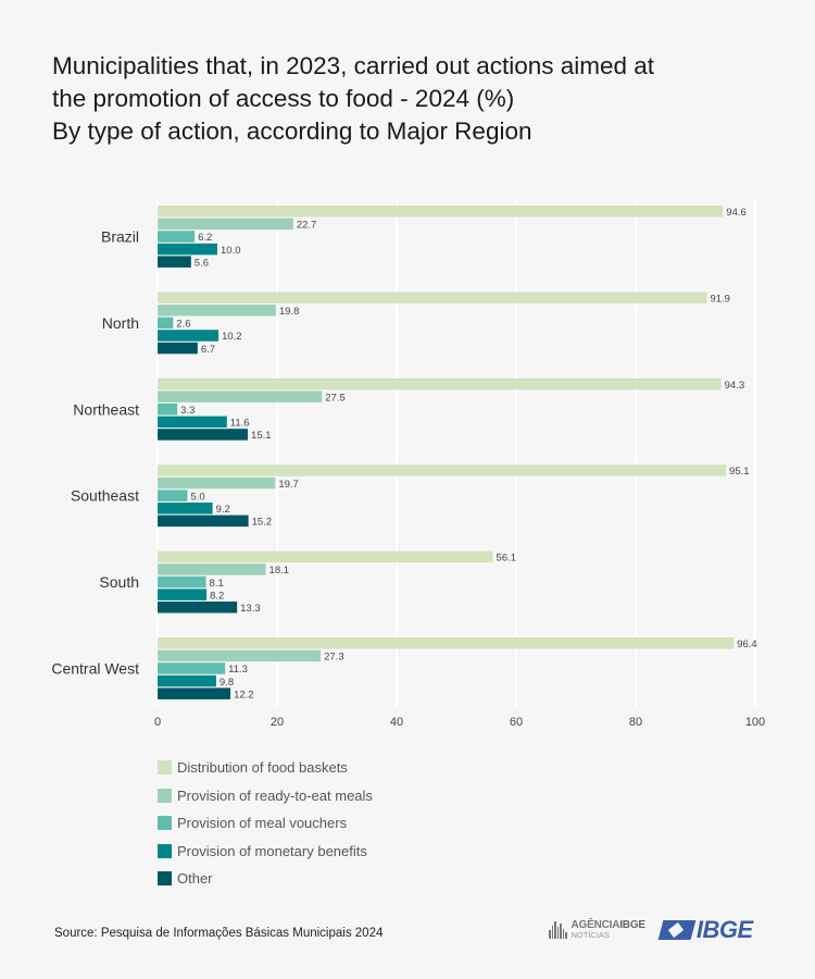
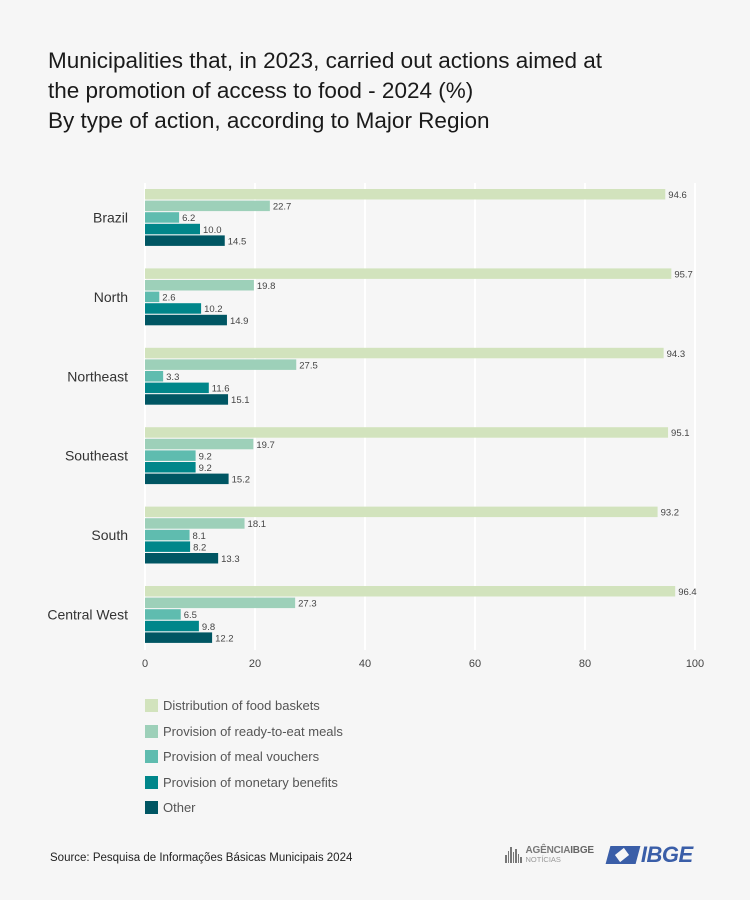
Other/Brazil: 5.6 -> 14.5
Distribution of food baskets/North: 91.9 -> 95.7
Other/North: 6.7 -> 14.9
Provision of meal vouchers/Southeast: 5.0 -> 9.2
Distribution of food baskets/South: 56.1 -> 93.2
Provision of meal vouchers/Central West: 11.3 -> 6.5
